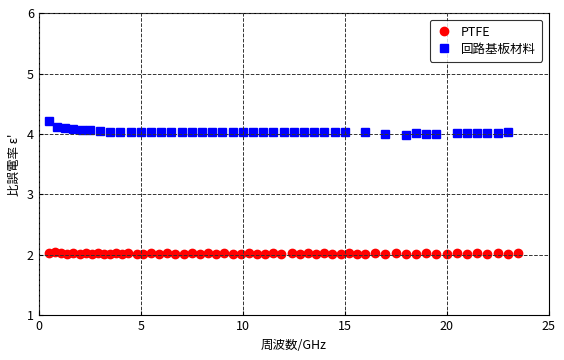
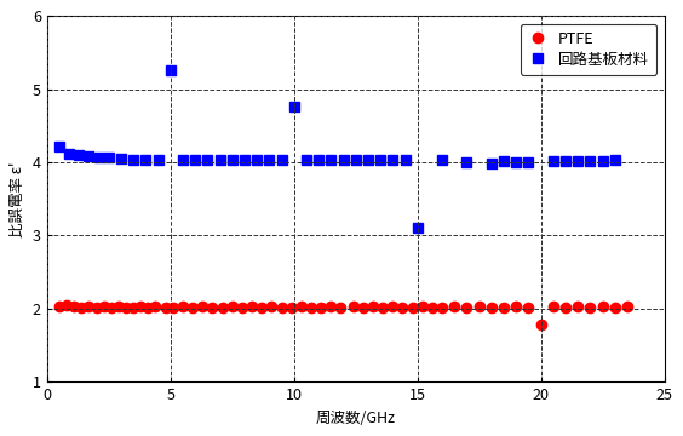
回路基板材料/5: 4.04 -> 5.26
回路基板材料/10: 4.04 -> 4.76
回路基板材料/15: 4.03 -> 3.10
PTFE/20: 2.02 -> 1.78
